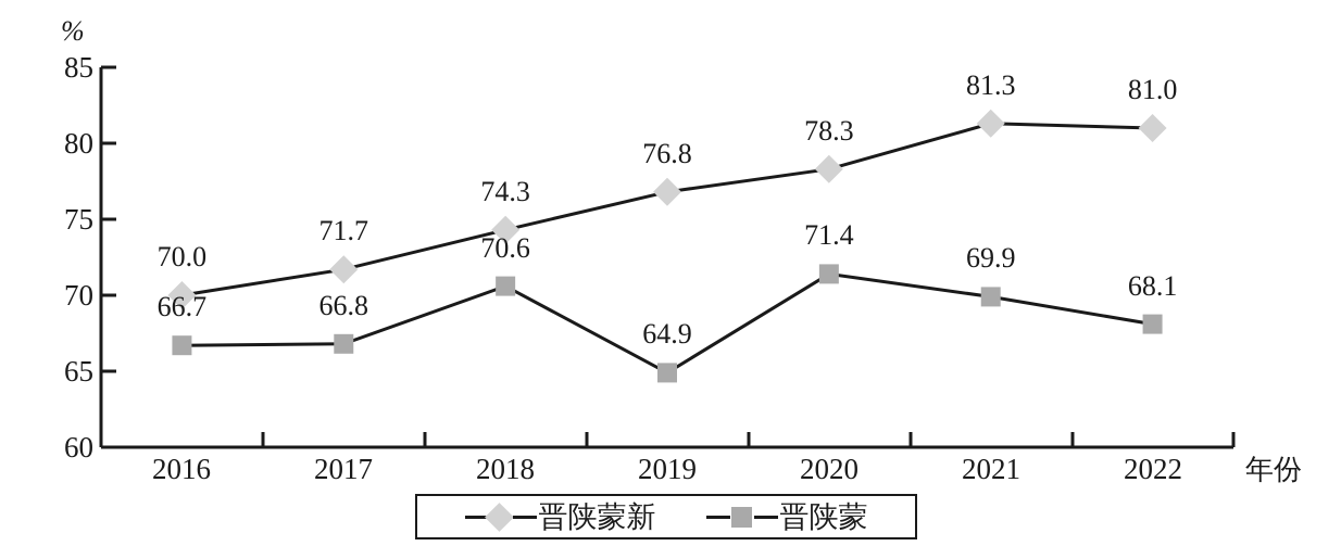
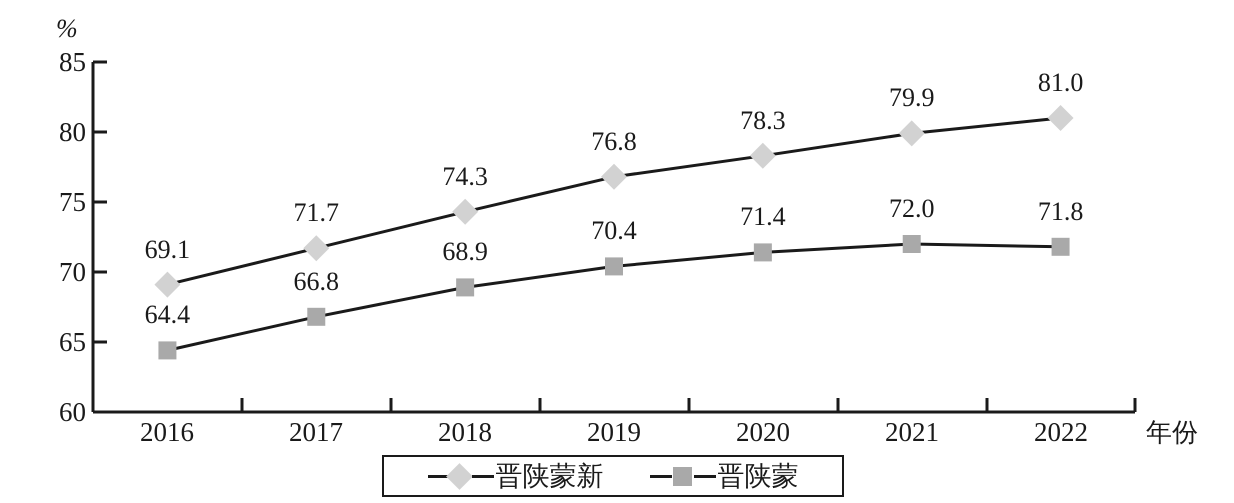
晋陕蒙新/2016: 70.0 -> 69.1
晋陕蒙/2016: 66.7 -> 64.4
晋陕蒙/2018: 70.6 -> 68.9
晋陕蒙/2019: 64.9 -> 70.4
晋陕蒙新/2021: 81.3 -> 79.9
晋陕蒙/2021: 69.9 -> 72.0
晋陕蒙/2022: 68.1 -> 71.8
